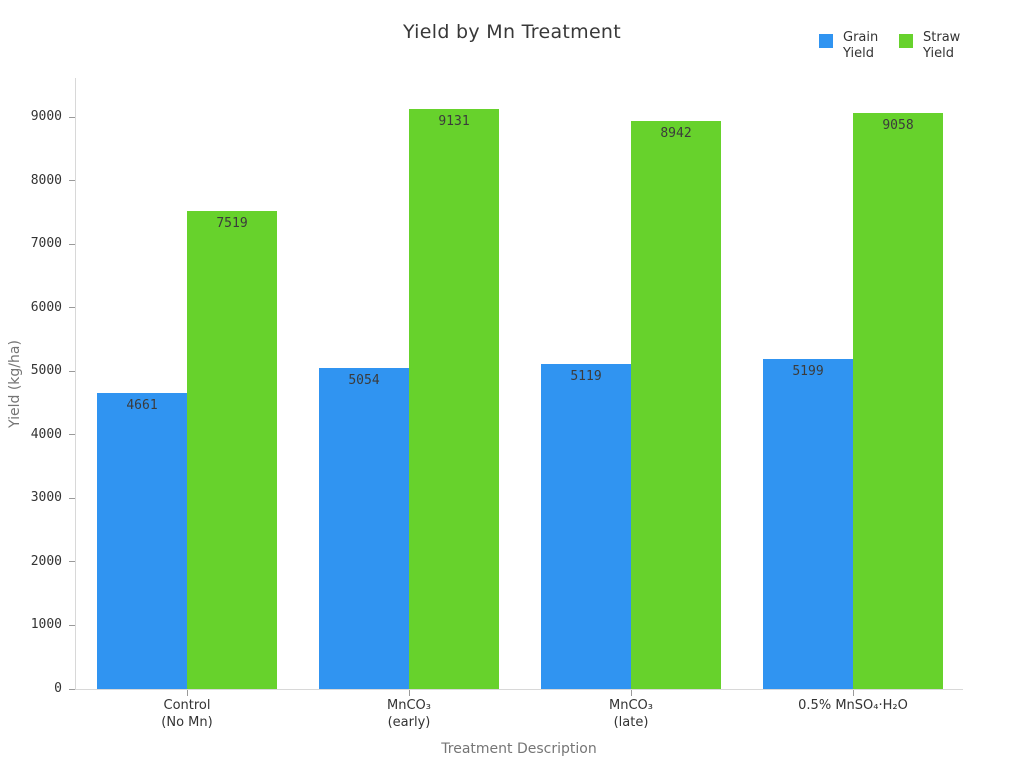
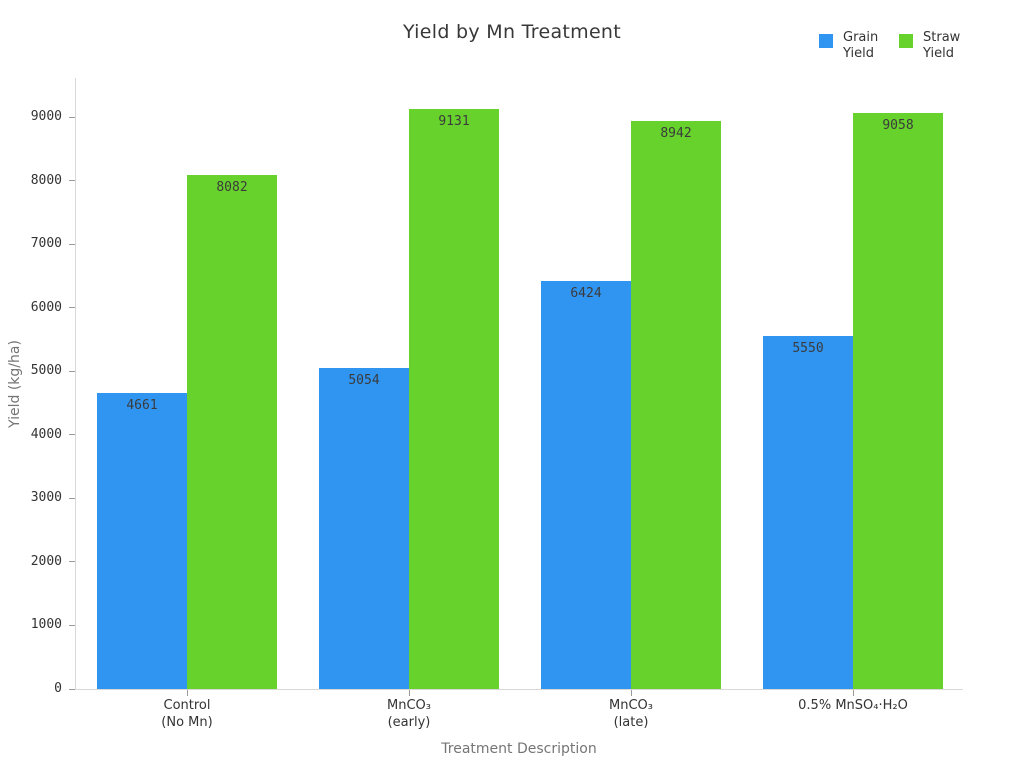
Straw Yield/Control (No Mn): 7519 -> 8082
Grain Yield/MnCO₃ (late): 5119 -> 6424
Grain Yield/0.5% MnSO₄·H₂O: 5199 -> 5550
